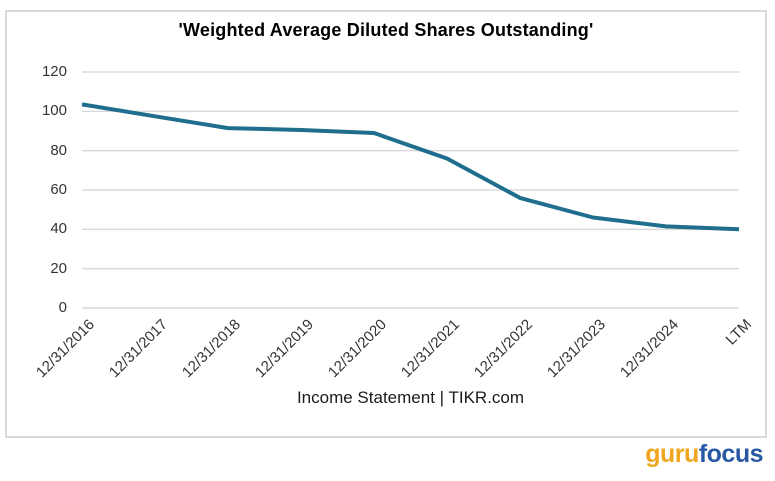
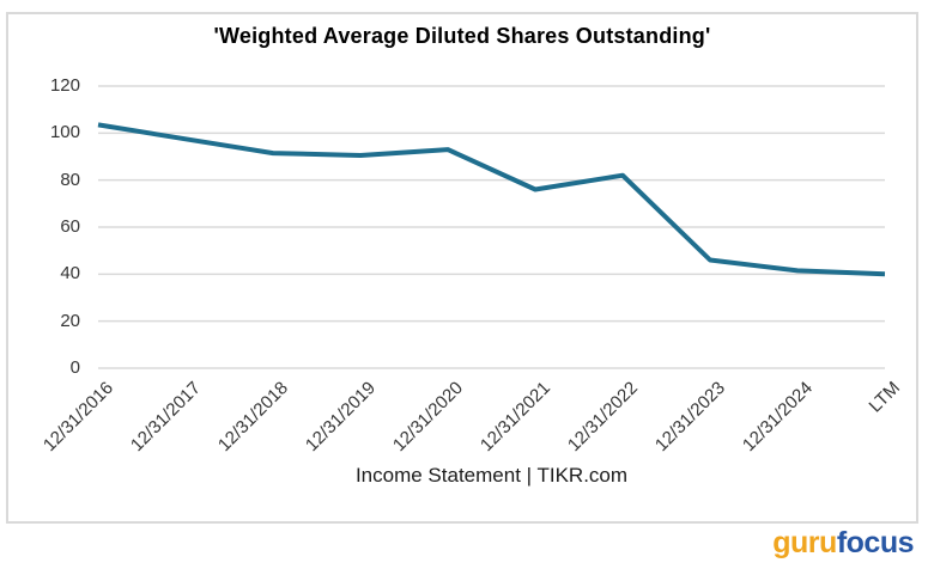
12/31/2020: 89 -> 93
12/31/2022: 56 -> 82
